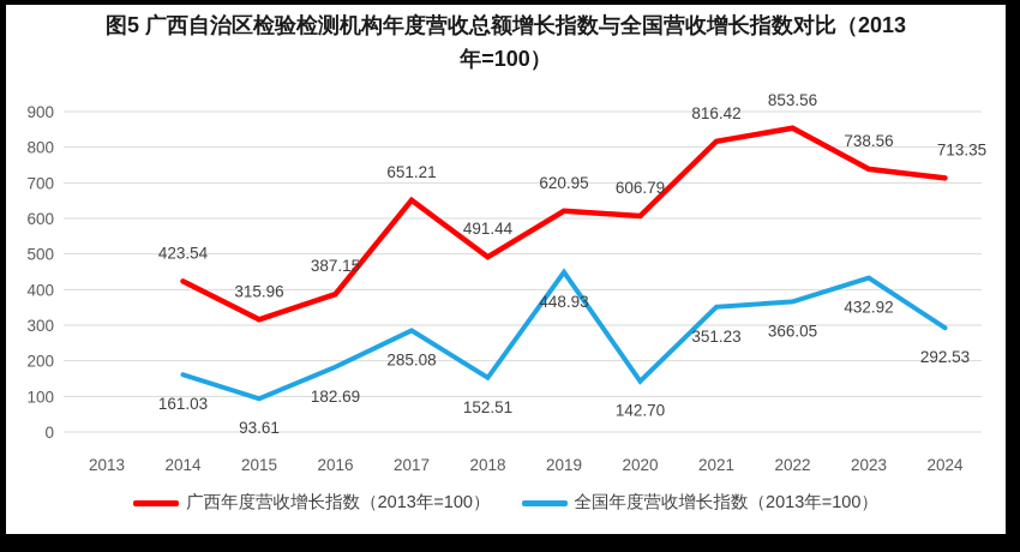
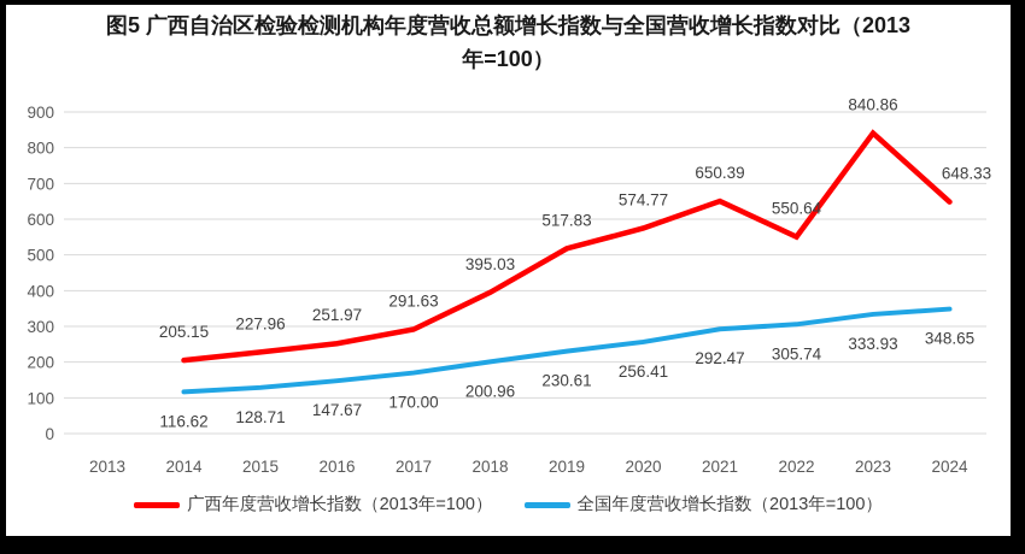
广西年度营收增长指数（2013年=100）/2014: 423.54 -> 205.15
全国年度营收增长指数（2013年=100）/2014: 161.03 -> 116.62
广西年度营收增长指数（2013年=100）/2015: 315.96 -> 227.96
全国年度营收增长指数（2013年=100）/2015: 93.61 -> 128.71
广西年度营收增长指数（2013年=100）/2016: 387.15 -> 251.97
全国年度营收增长指数（2013年=100）/2016: 182.69 -> 147.67
广西年度营收增长指数（2013年=100）/2017: 651.21 -> 291.63
全国年度营收增长指数（2013年=100）/2017: 285.08 -> 170.00
广西年度营收增长指数（2013年=100）/2018: 491.44 -> 395.03
全国年度营收增长指数（2013年=100）/2018: 152.51 -> 200.96
广西年度营收增长指数（2013年=100）/2019: 620.95 -> 517.83
全国年度营收增长指数（2013年=100）/2019: 448.93 -> 230.61
广西年度营收增长指数（2013年=100）/2020: 606.79 -> 574.77
全国年度营收增长指数（2013年=100）/2020: 142.70 -> 256.41
广西年度营收增长指数（2013年=100）/2021: 816.42 -> 650.39
全国年度营收增长指数（2013年=100）/2021: 351.23 -> 292.47
广西年度营收增长指数（2013年=100）/2022: 853.56 -> 550.64
全国年度营收增长指数（2013年=100）/2022: 366.05 -> 305.74
广西年度营收增长指数（2013年=100）/2023: 738.56 -> 840.86
全国年度营收增长指数（2013年=100）/2023: 432.92 -> 333.93
广西年度营收增长指数（2013年=100）/2024: 713.35 -> 648.33
全国年度营收增长指数（2013年=100）/2024: 292.53 -> 348.65
